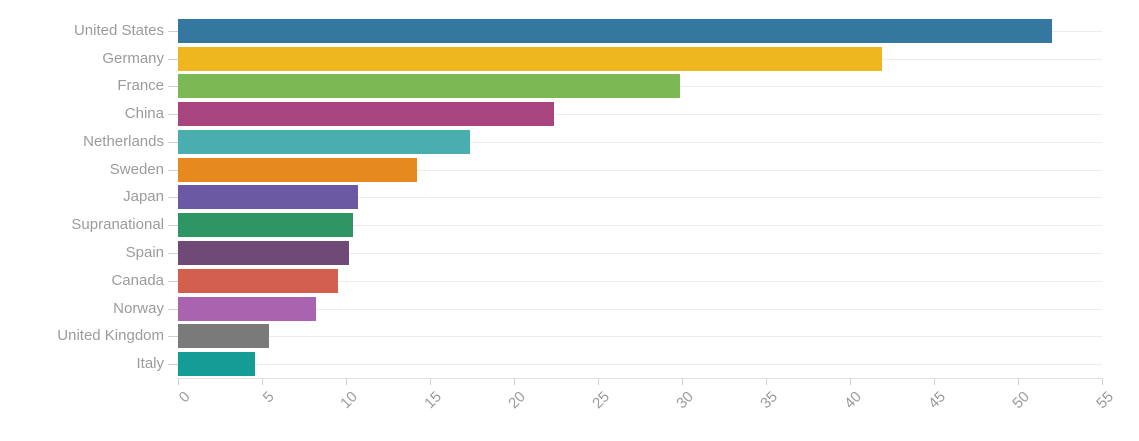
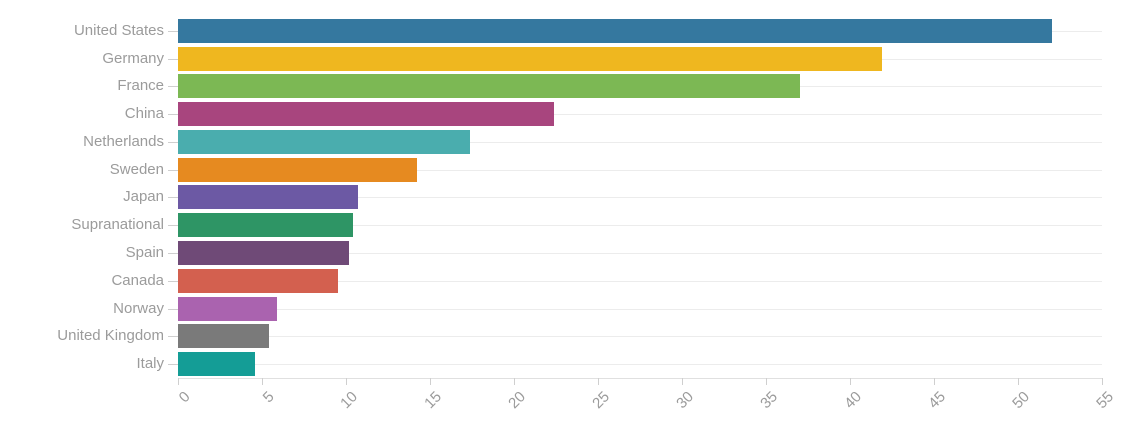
France: 29.9 -> 37.0
Norway: 8.2 -> 5.9
